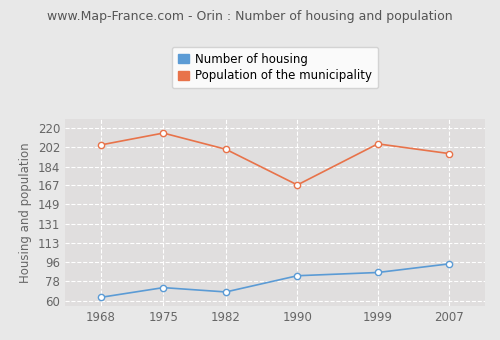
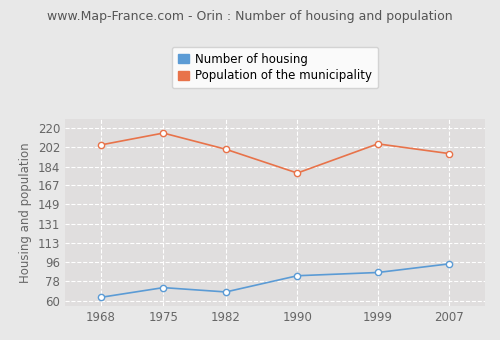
Population of the municipality/1990: 167 -> 178
